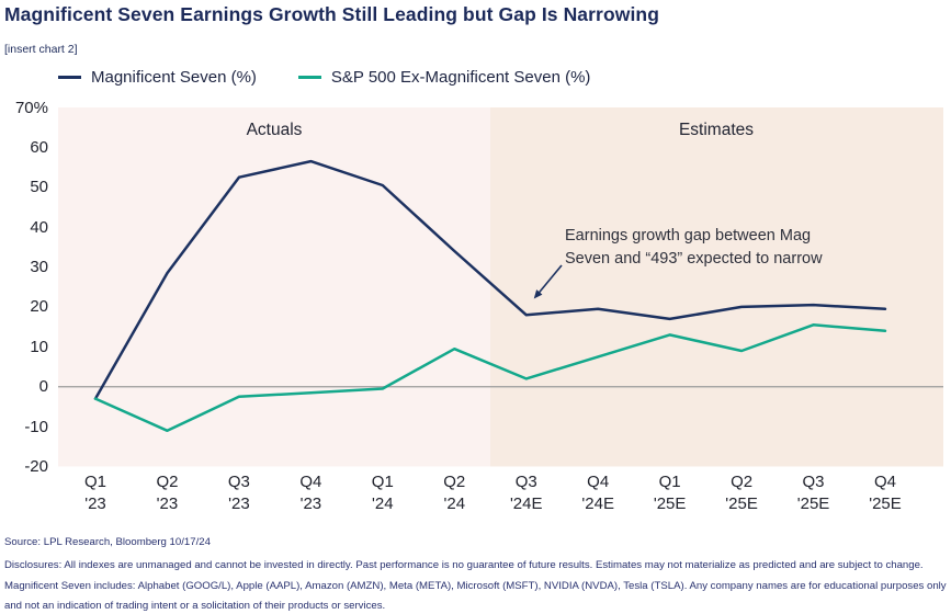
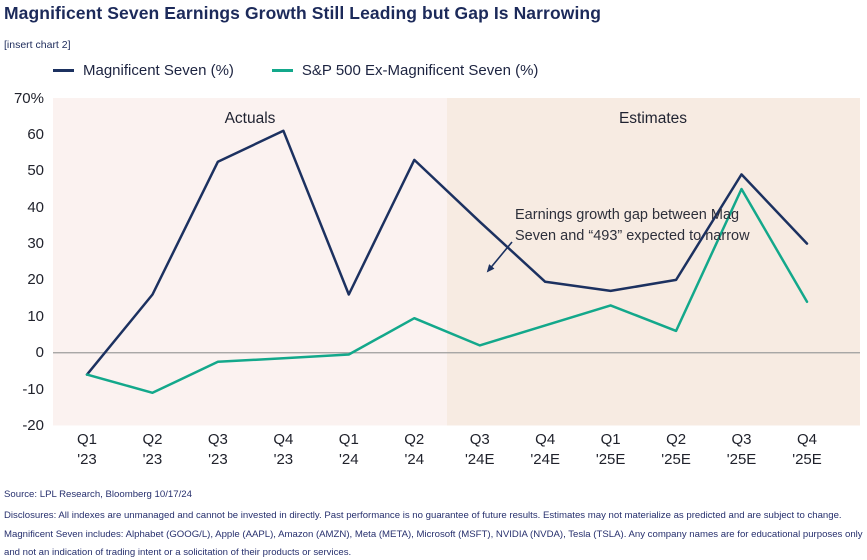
Magnificent Seven (%)/Q1 '23: -3% -> -6%
S&P 500 Ex-Magnificent Seven (%)/Q1 '23: -3% -> -6%
Magnificent Seven (%)/Q2 '23: 28% -> 16%
Magnificent Seven (%)/Q4 '23: 56% -> 61%
Magnificent Seven (%)/Q1 '24: 50% -> 16%
Magnificent Seven (%)/Q2 '24: 34% -> 53%
Magnificent Seven (%)/Q3 '24E: 18% -> 36%
S&P 500 Ex-Magnificent Seven (%)/Q2 '25E: 9% -> 6%
Magnificent Seven (%)/Q3 '25E: 20% -> 49%
S&P 500 Ex-Magnificent Seven (%)/Q3 '25E: 16% -> 45%
Magnificent Seven (%)/Q4 '25E: 20% -> 30%
